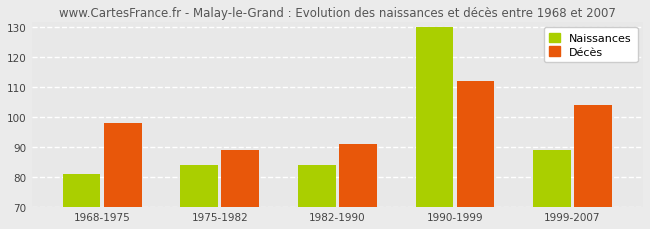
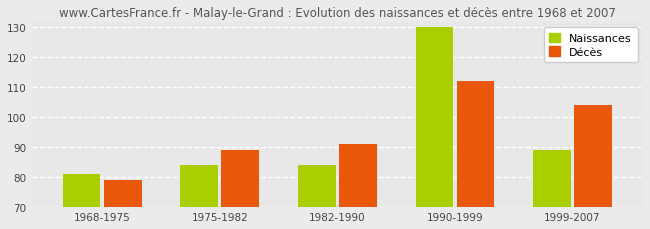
Décès/1968-1975: 98 -> 79
